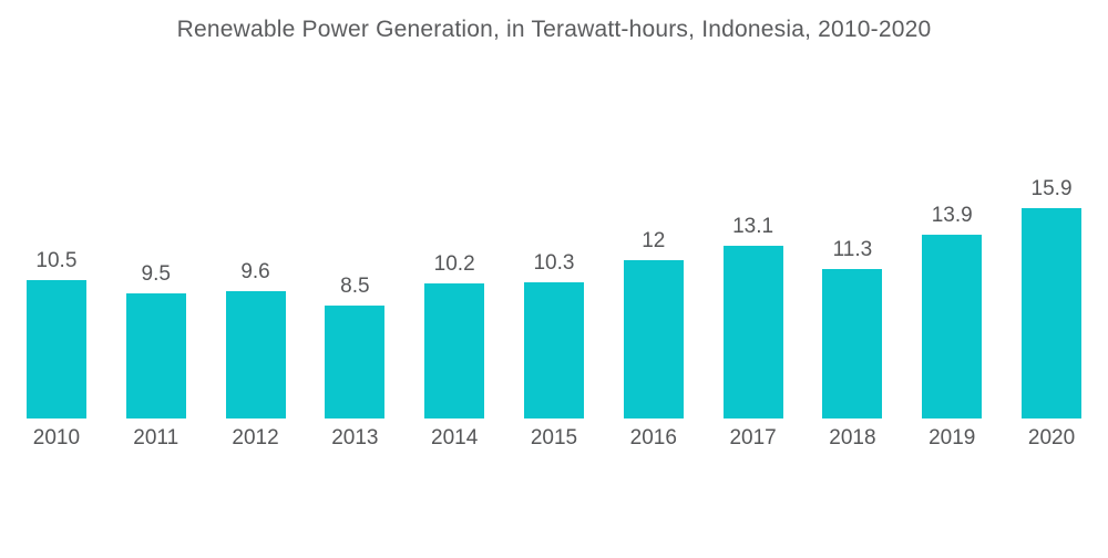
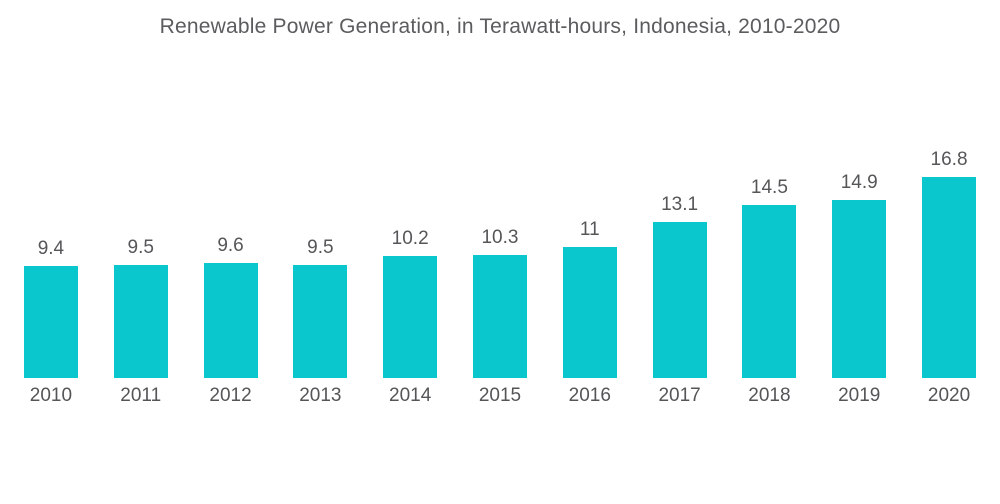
2010: 10.5 -> 9.4
2013: 8.5 -> 9.5
2016: 12 -> 11
2018: 11.3 -> 14.5
2019: 13.9 -> 14.9
2020: 15.9 -> 16.8
